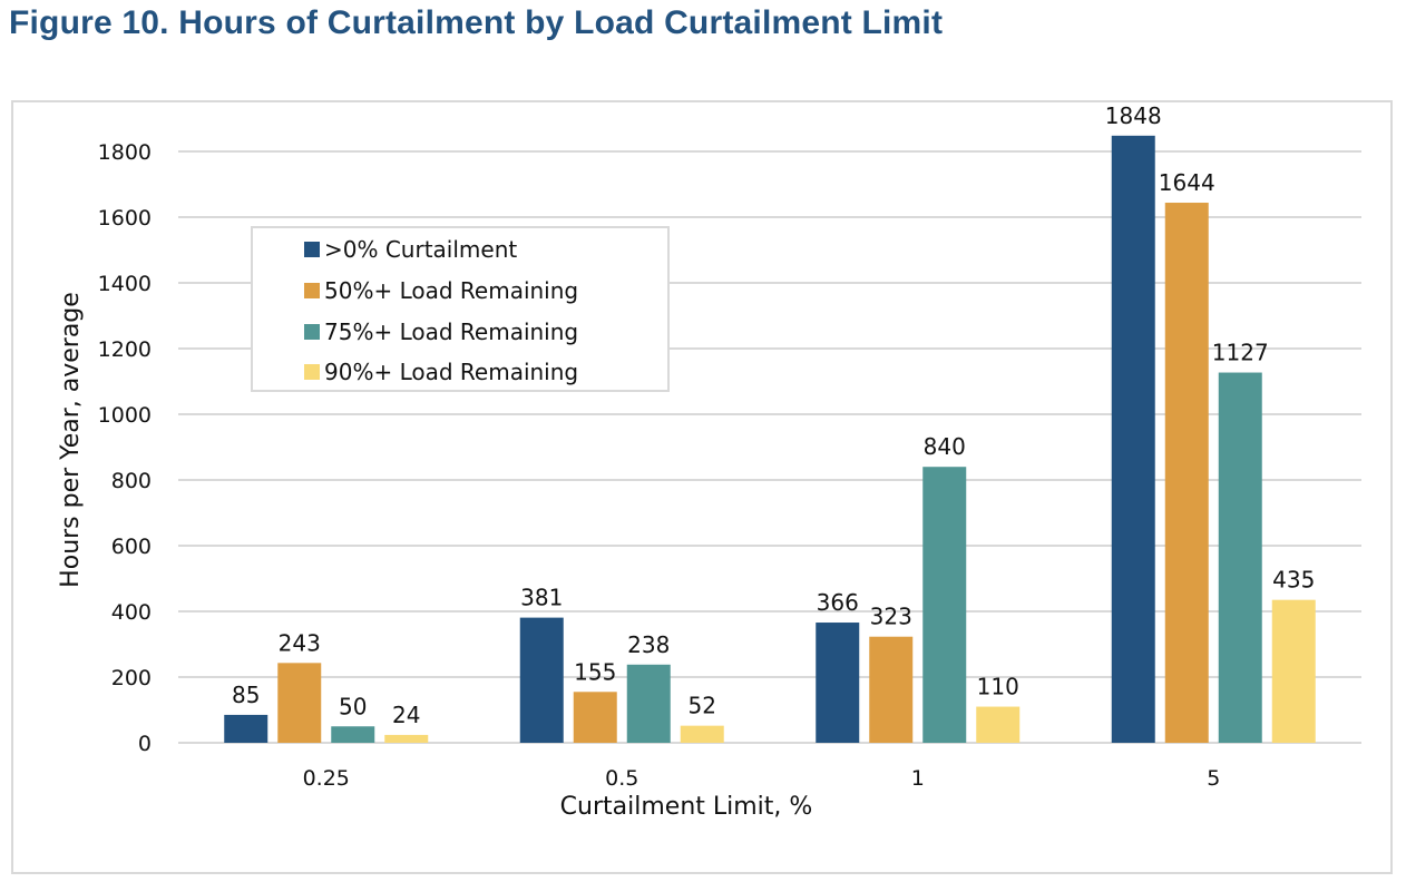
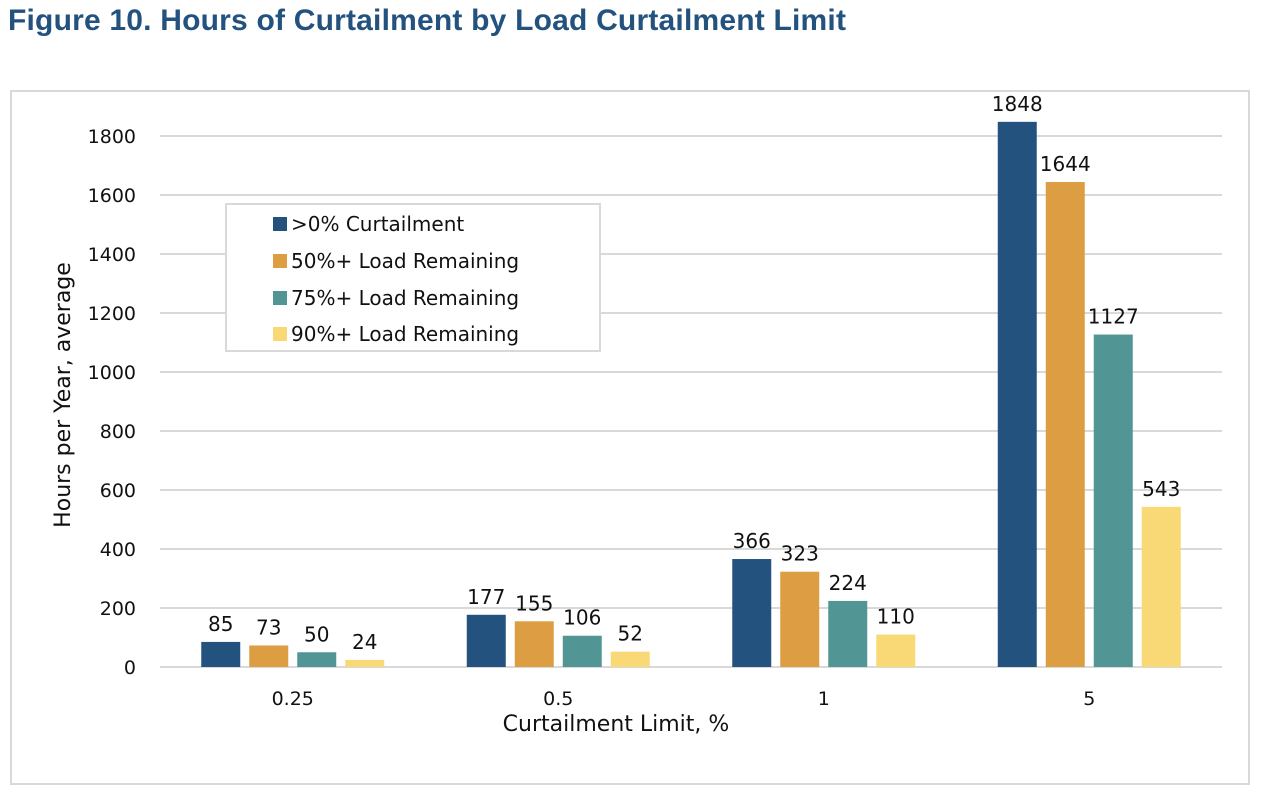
50%+ Load Remaining/0.25: 243 -> 73
>0% Curtailment/0.5: 381 -> 177
75%+ Load Remaining/0.5: 238 -> 106
75%+ Load Remaining/1: 840 -> 224
90%+ Load Remaining/5: 435 -> 543
